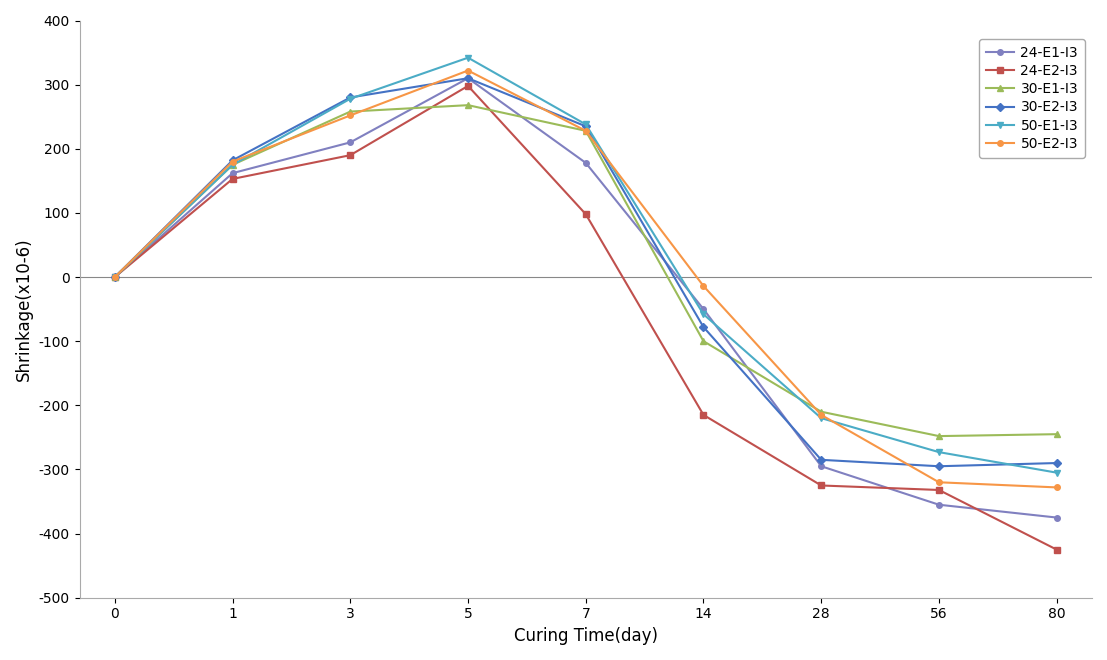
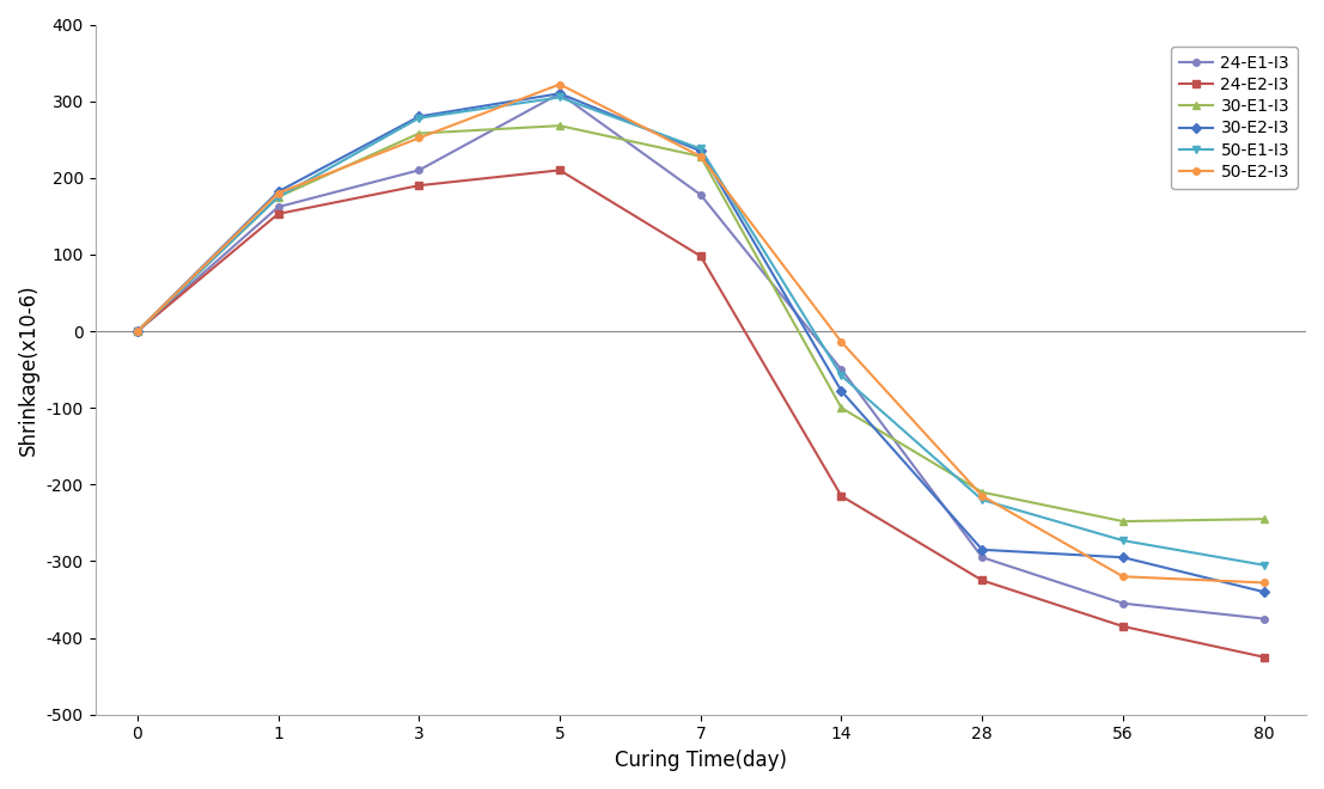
24-E2-I3/5: 298 -> 210
50-E1-I3/5: 342 -> 305
24-E2-I3/56: -332 -> -385
30-E2-I3/80: -290 -> -340
